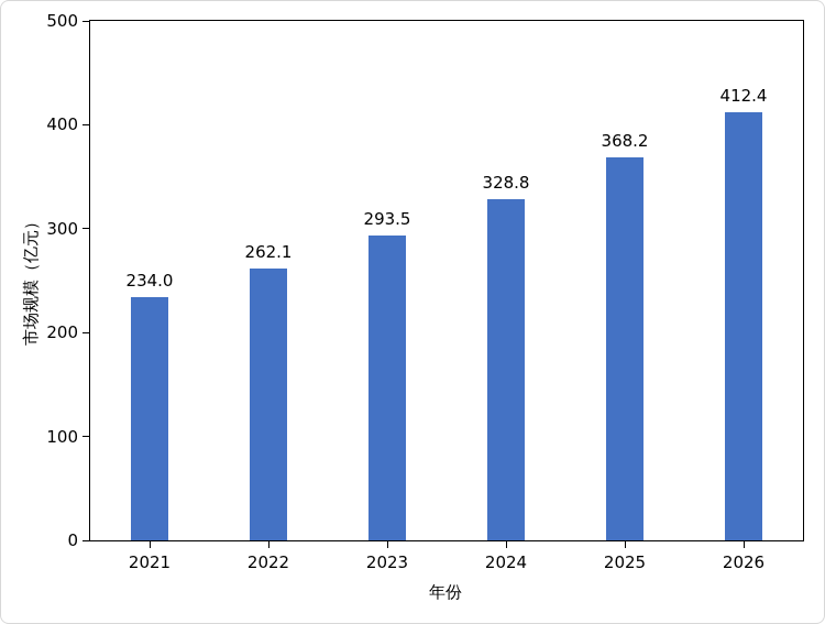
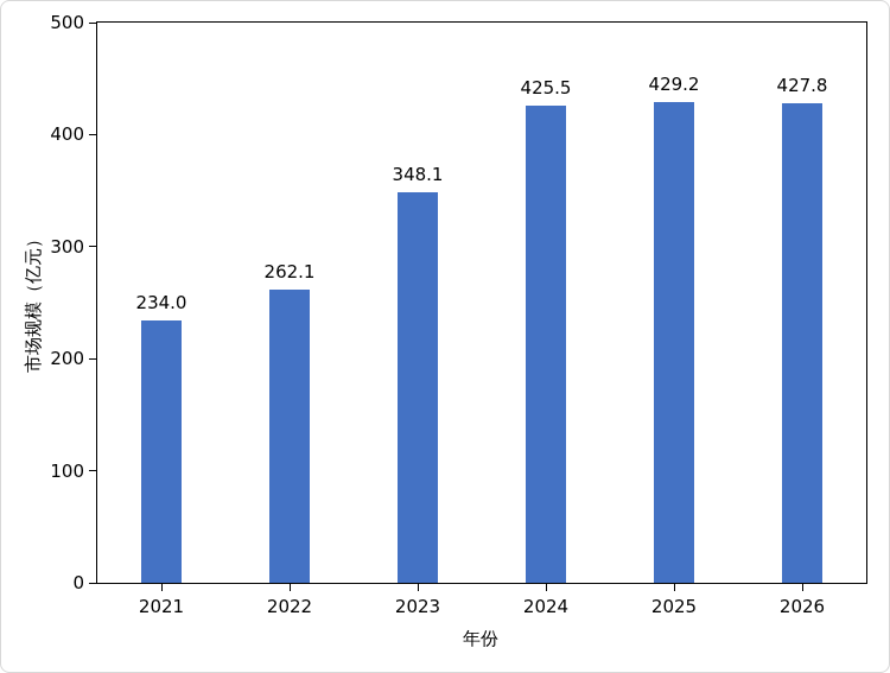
2023: 293.5 -> 348.1
2024: 328.8 -> 425.5
2025: 368.2 -> 429.2
2026: 412.4 -> 427.8
